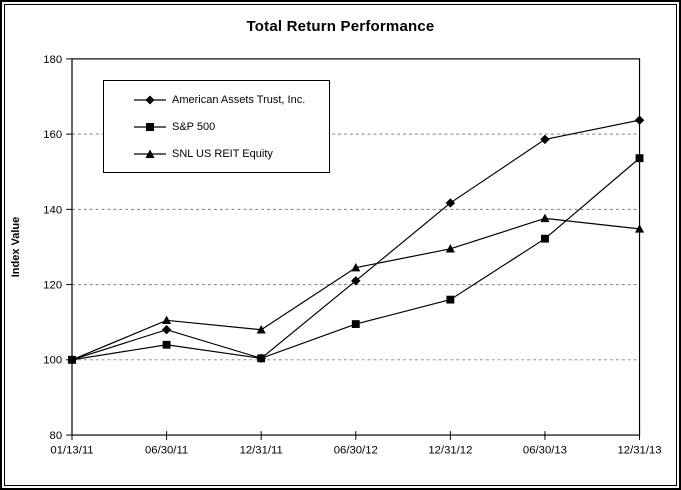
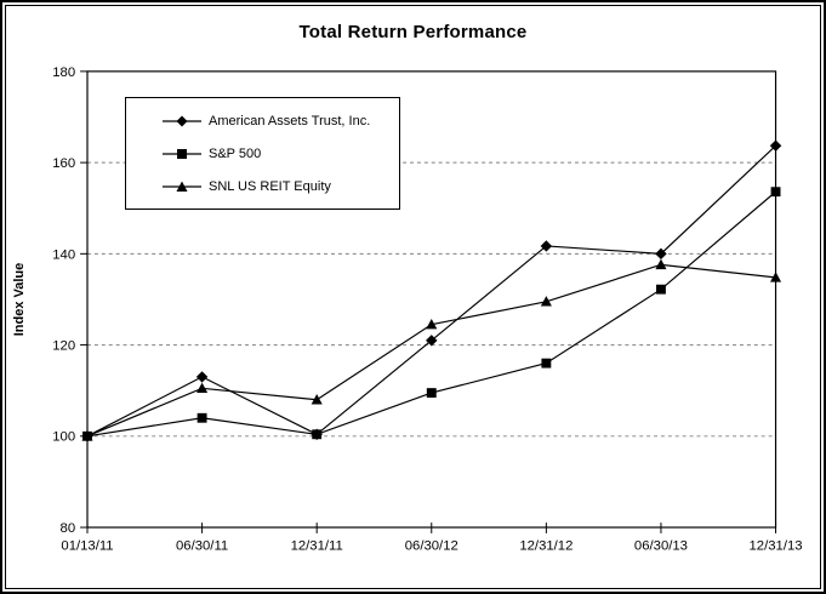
American Assets Trust, Inc./06/30/11: 108 -> 113
American Assets Trust, Inc./06/30/13: 159 -> 140
